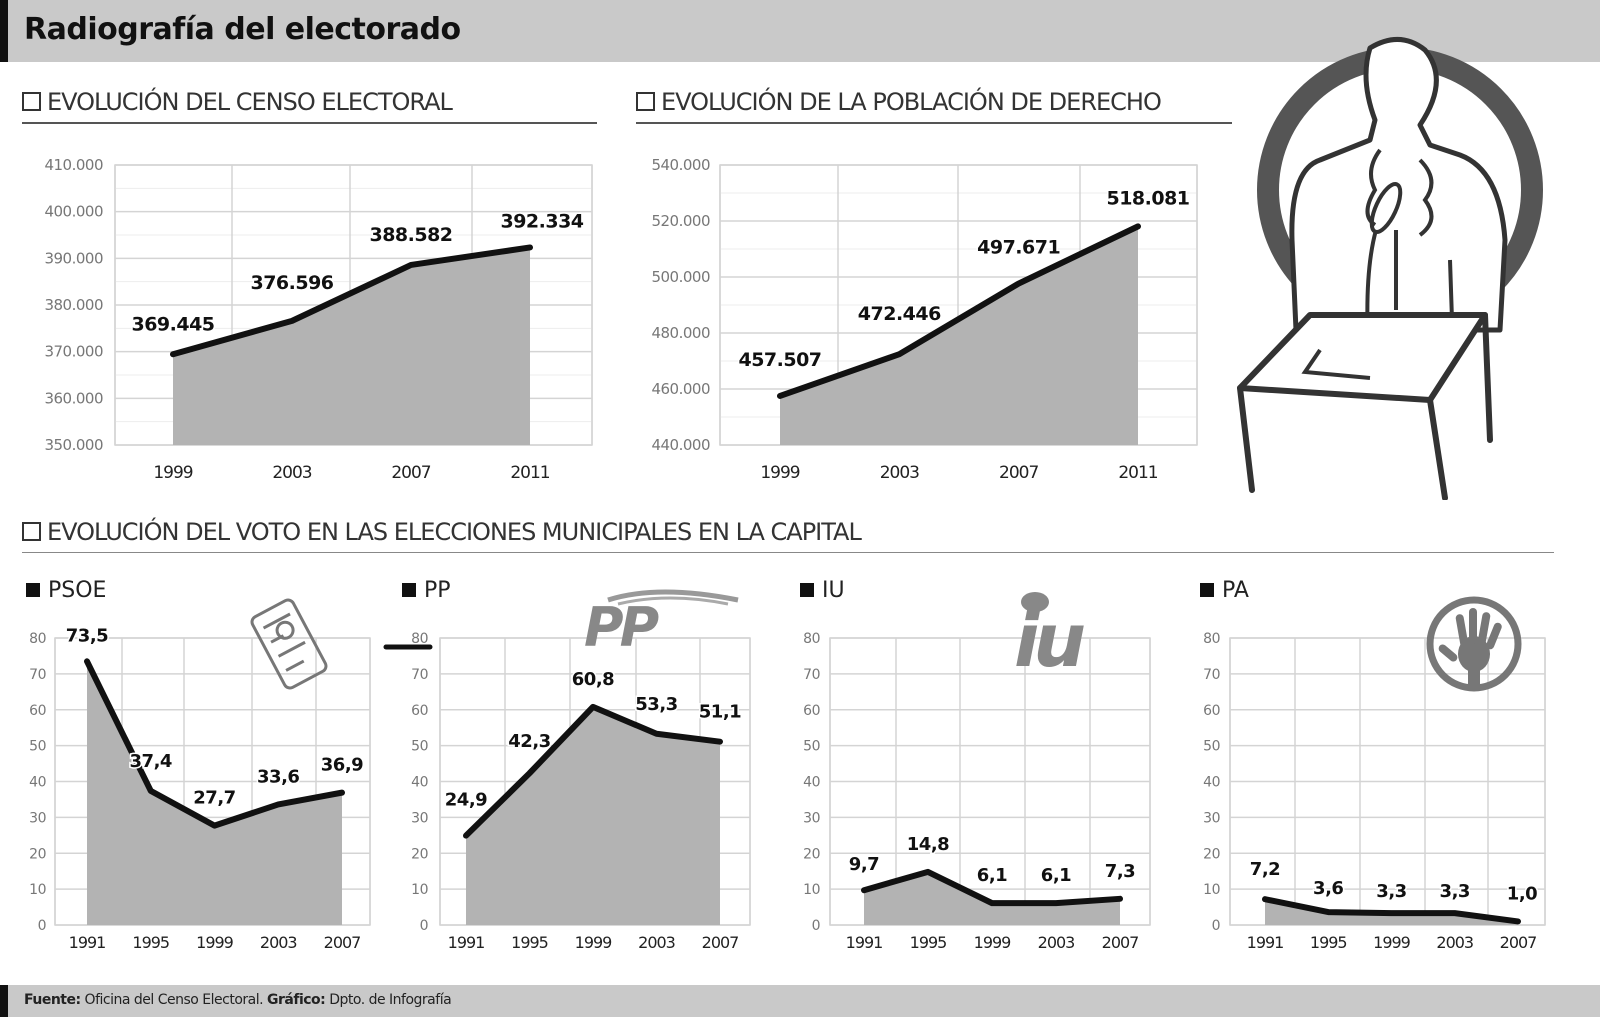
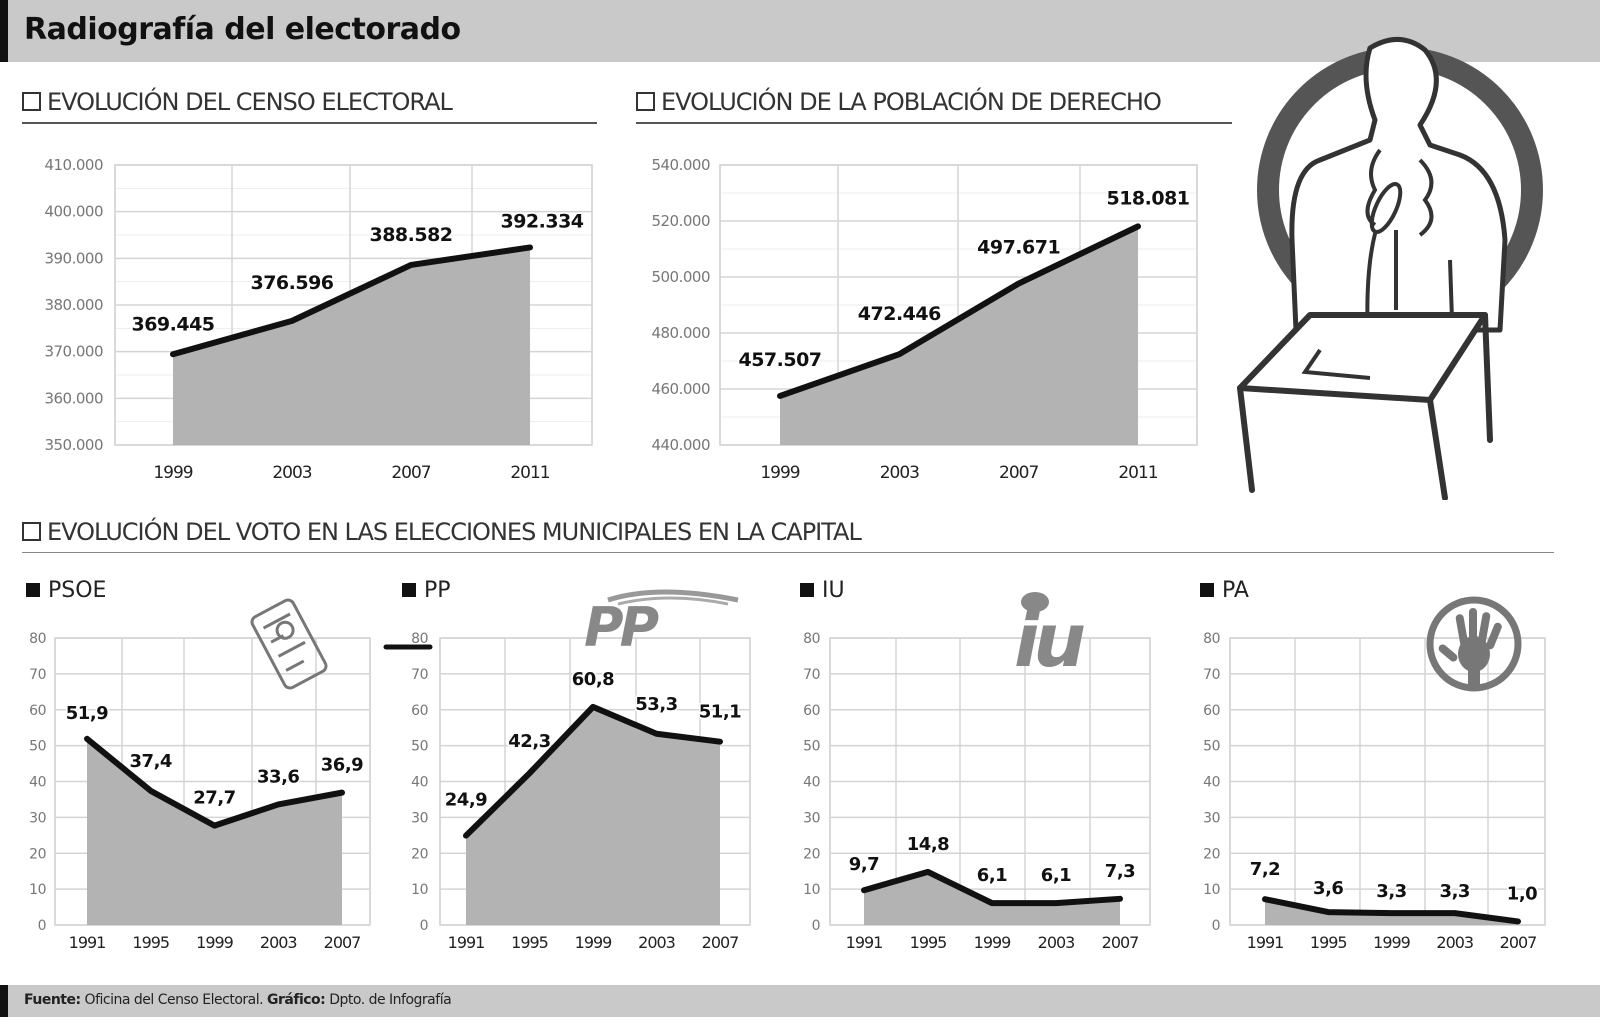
PSOE/1991: 73,5 -> 51,9
